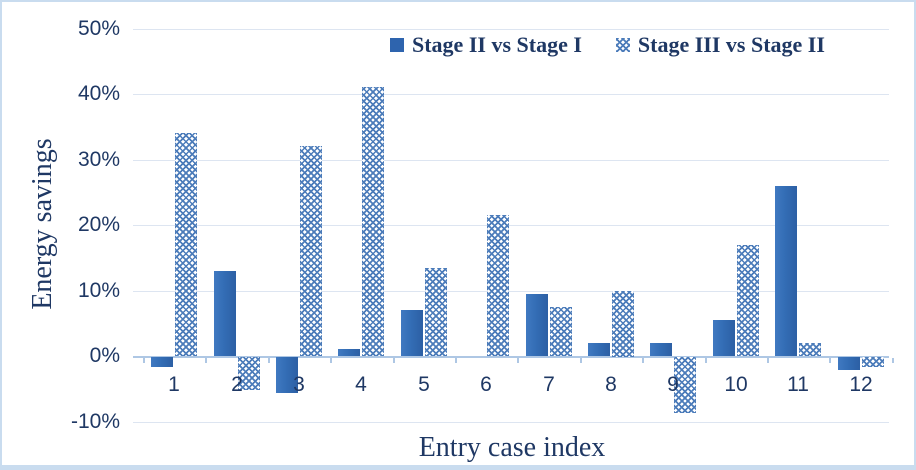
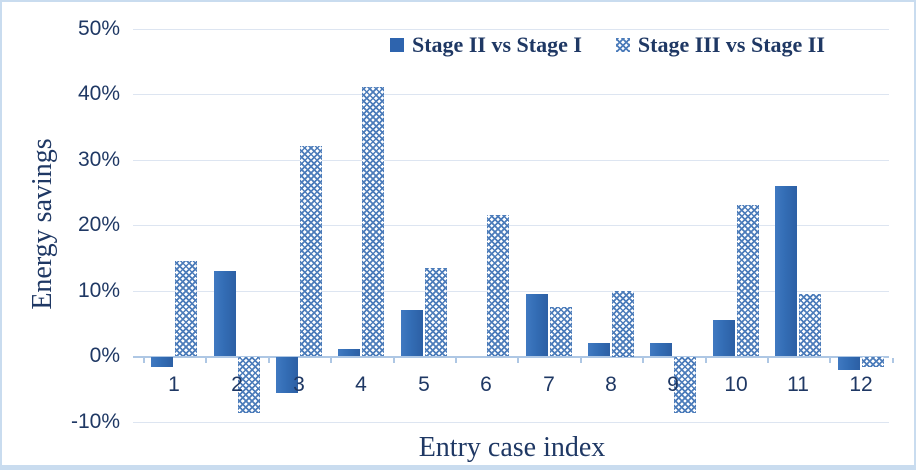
Stage III vs Stage II/1: 34% -> 14%
Stage III vs Stage II/2: -5% -> -8%
Stage III vs Stage II/10: 17% -> 23%
Stage III vs Stage II/11: 2% -> 10%
